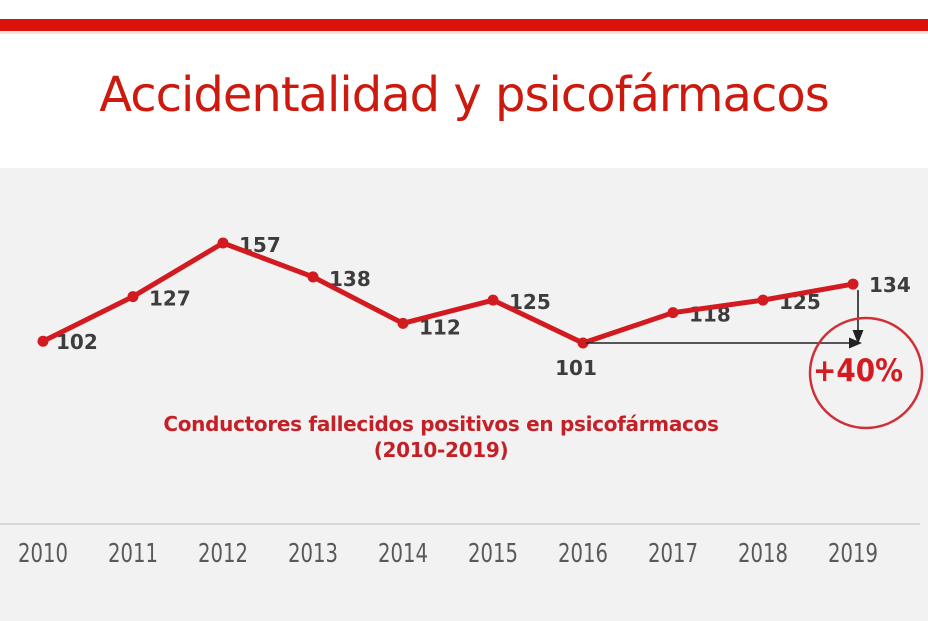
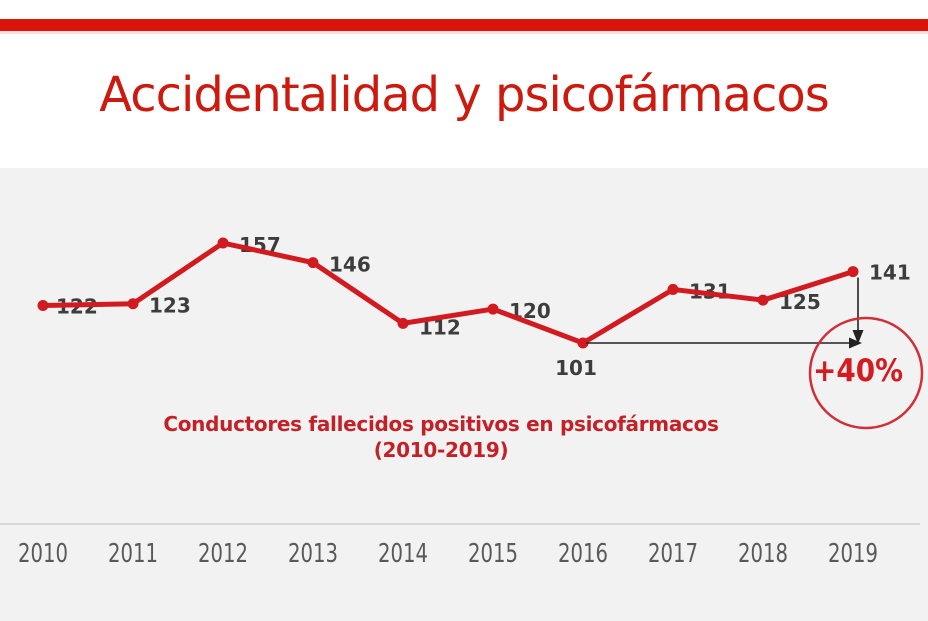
2010: 102 -> 122
2011: 127 -> 123
2013: 138 -> 146
2015: 125 -> 120
2017: 118 -> 131
2019: 134 -> 141
